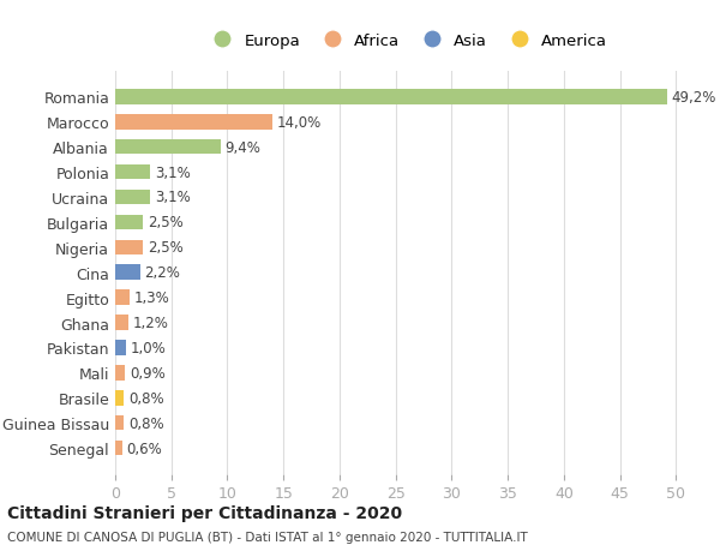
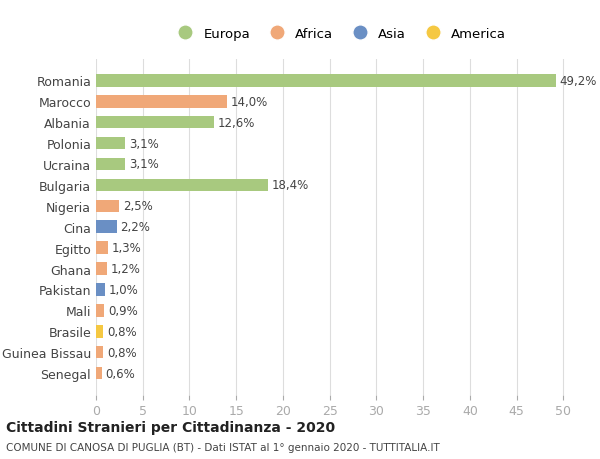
Albania: 9,4% -> 12,6%
Bulgaria: 2,5% -> 18,4%
